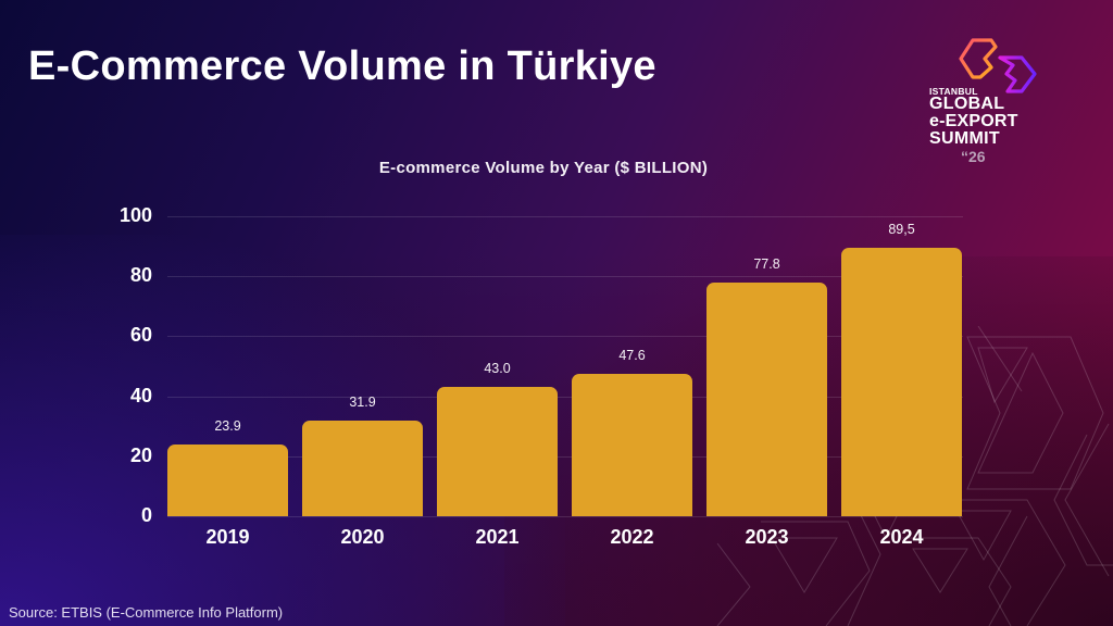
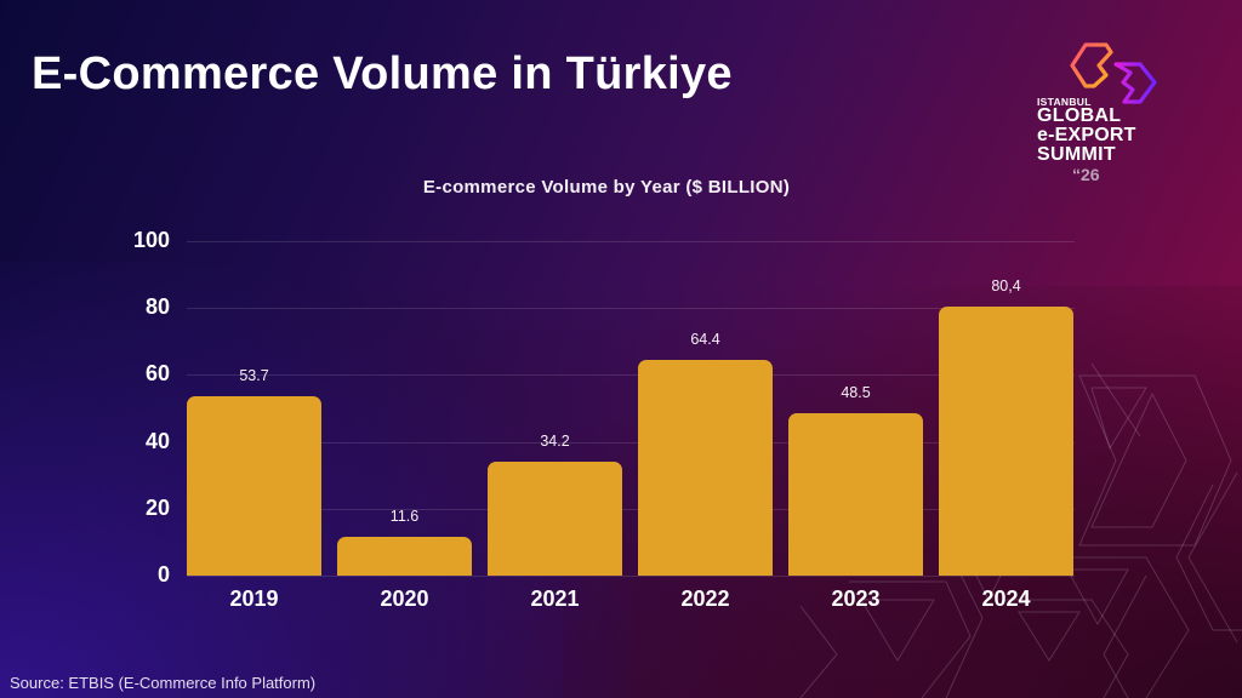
2019: 23.9 -> 53.7
2020: 31.9 -> 11.6
2021: 43.0 -> 34.2
2022: 47.6 -> 64.4
2023: 77.8 -> 48.5
2024: 89,5 -> 80,4
